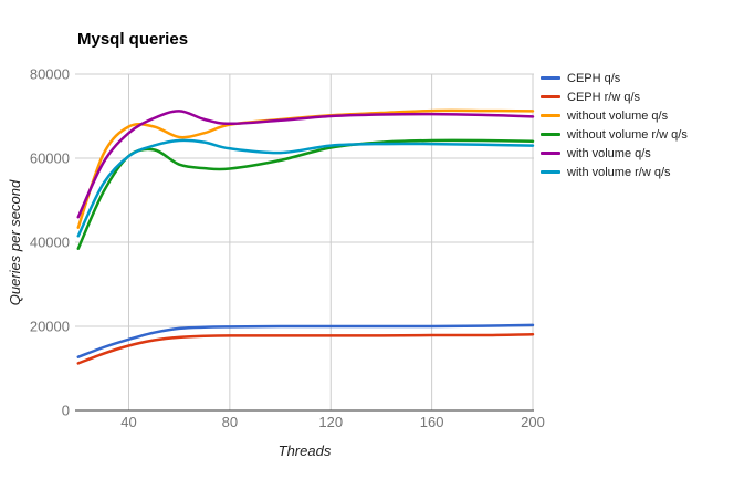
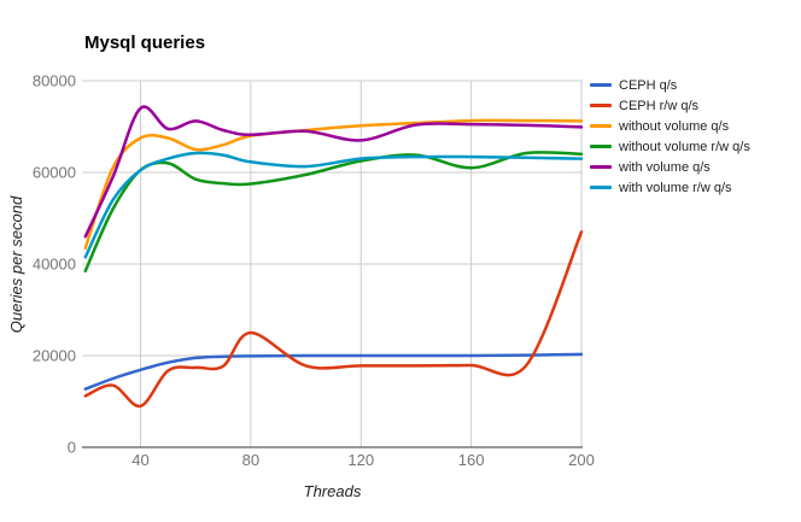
CEPH r/w q/s/40: 15000 -> 9000
with volume q/s/40: 66000 -> 74000
CEPH r/w q/s/80: 18000 -> 25000
with volume q/s/120: 70000 -> 67000
without volume r/w q/s/160: 64000 -> 61000
CEPH r/w q/s/200: 18000 -> 47000
